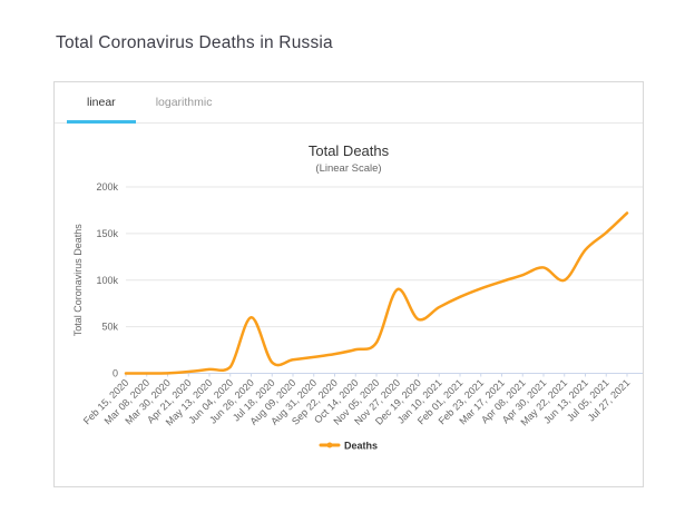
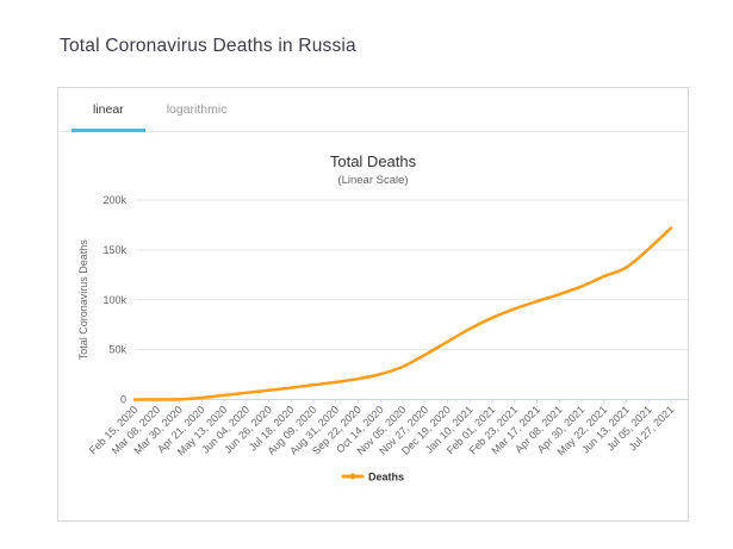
Jun 26, 2020: 60k -> 10k
Nov 27, 2020: 90k -> 40k
May 22, 2021: 100k -> 120k
